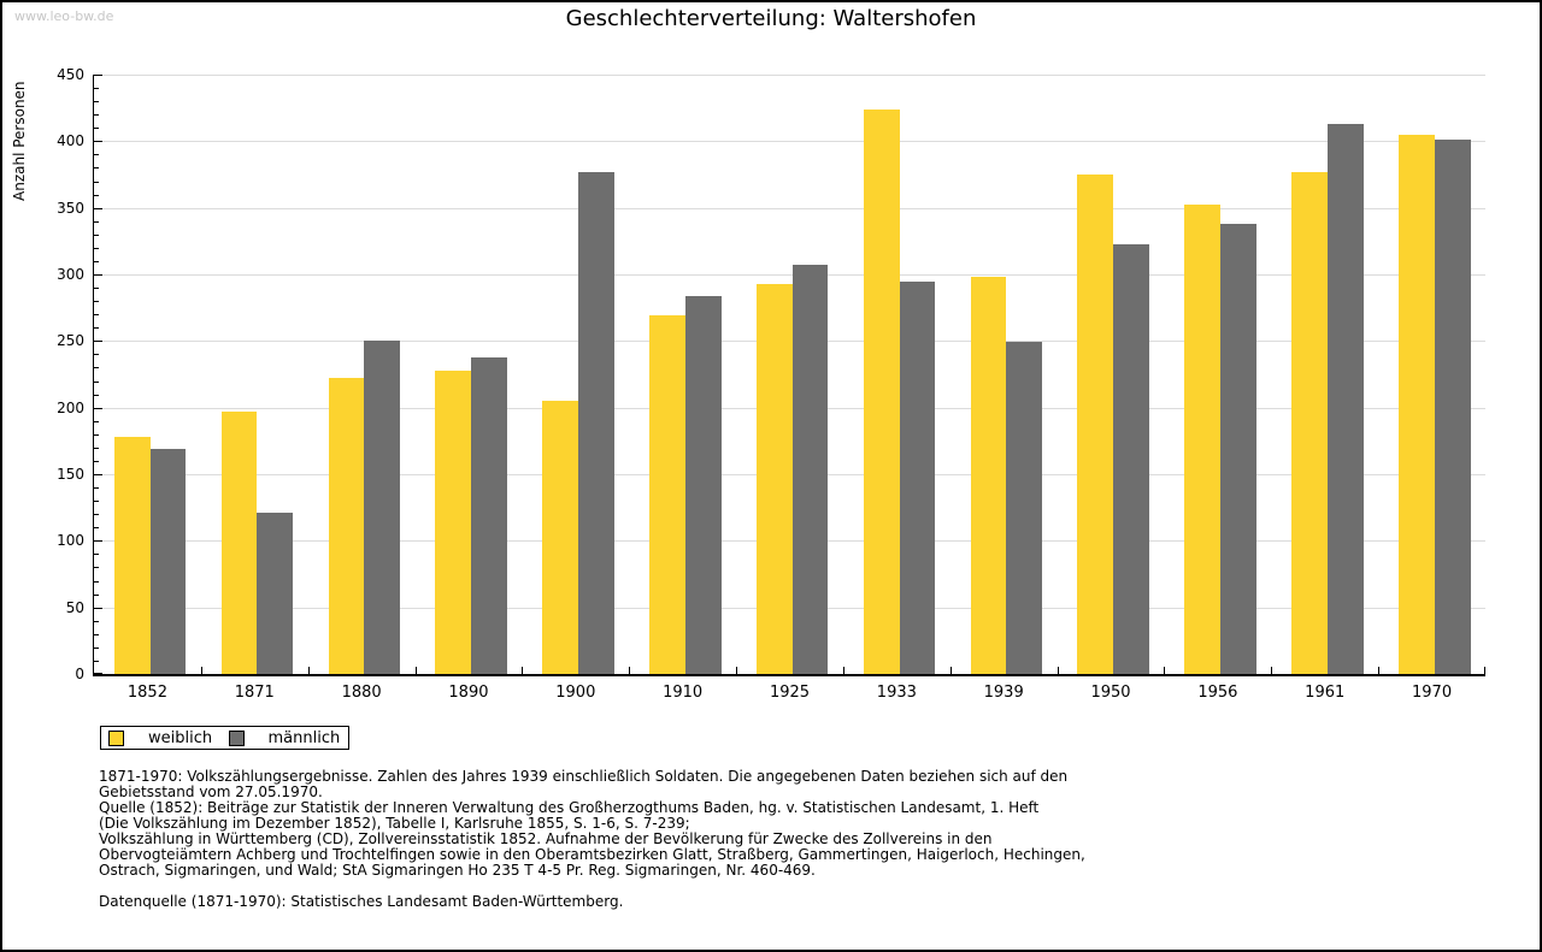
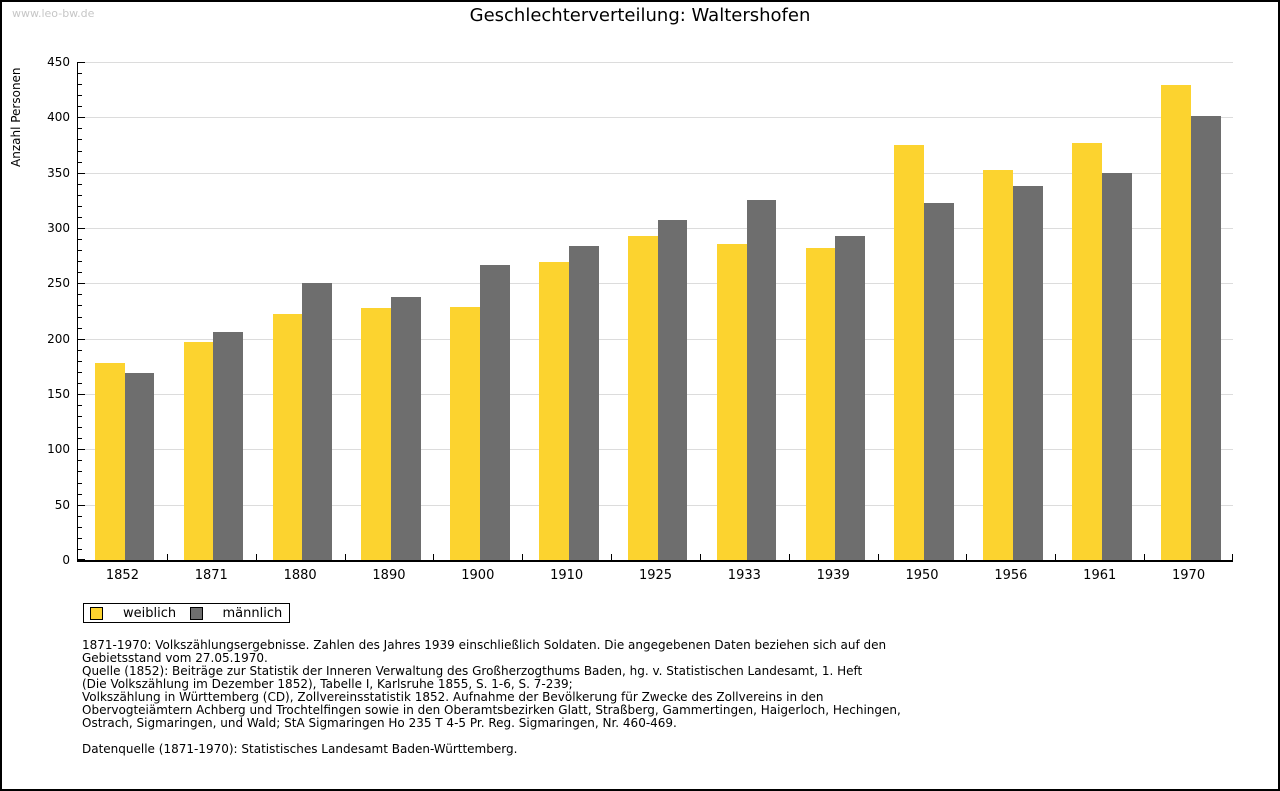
männlich/1871: 121 -> 206
weiblich/1900: 205 -> 229
männlich/1900: 377 -> 267
weiblich/1933: 424 -> 286
männlich/1933: 295 -> 325
weiblich/1939: 298 -> 282
männlich/1939: 249 -> 293
männlich/1961: 413 -> 350
weiblich/1970: 405 -> 429
